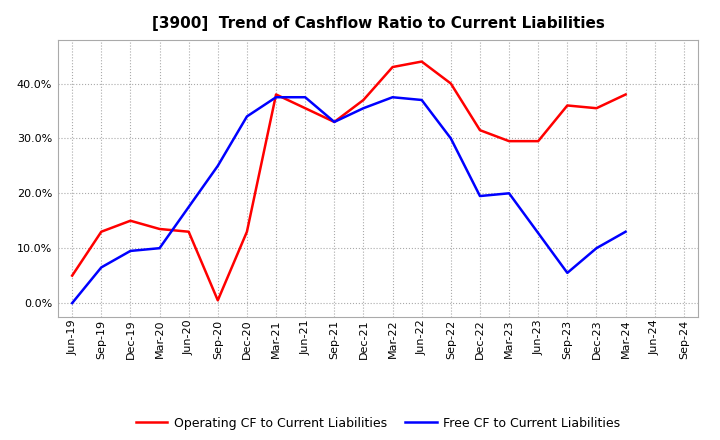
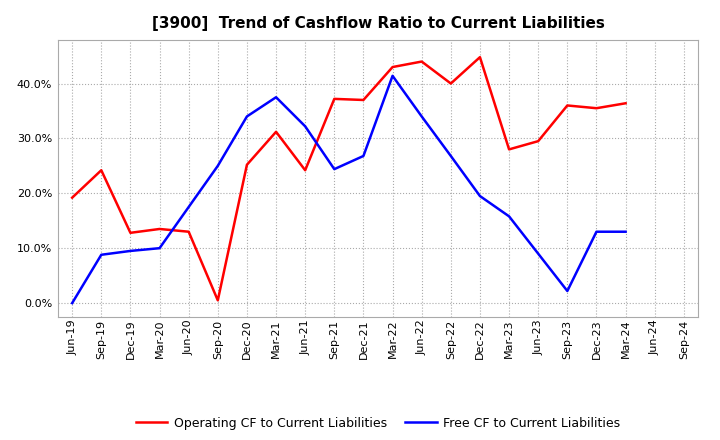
Operating CF to Current Liabilities/Jun-19: 5.0% -> 19.2%
Operating CF to Current Liabilities/Sep-19: 13.0% -> 24.2%
Free CF to Current Liabilities/Sep-19: 6.5% -> 8.8%
Operating CF to Current Liabilities/Dec-19: 15.0% -> 12.8%
Operating CF to Current Liabilities/Dec-20: 13.0% -> 25.2%
Operating CF to Current Liabilities/Mar-21: 38.0% -> 31.2%
Operating CF to Current Liabilities/Jun-21: 35.5% -> 24.2%
Free CF to Current Liabilities/Jun-21: 37.5% -> 32.2%
Operating CF to Current Liabilities/Sep-21: 33.0% -> 37.2%
Free CF to Current Liabilities/Sep-21: 33.0% -> 24.4%
Free CF to Current Liabilities/Dec-21: 35.5% -> 26.8%
Free CF to Current Liabilities/Mar-22: 37.5% -> 41.4%
Free CF to Current Liabilities/Jun-22: 37.0% -> 34.0%
Free CF to Current Liabilities/Sep-22: 30.0% -> 26.8%
Operating CF to Current Liabilities/Dec-22: 31.5% -> 44.8%
Operating CF to Current Liabilities/Mar-23: 29.5% -> 28.0%
Free CF to Current Liabilities/Mar-23: 20.0% -> 15.8%
Free CF to Current Liabilities/Sep-23: 5.5% -> 2.2%
Free CF to Current Liabilities/Dec-23: 10.0% -> 13.0%
Operating CF to Current Liabilities/Mar-24: 38.0% -> 36.4%
